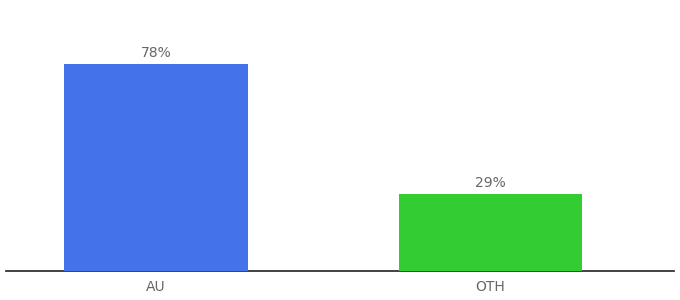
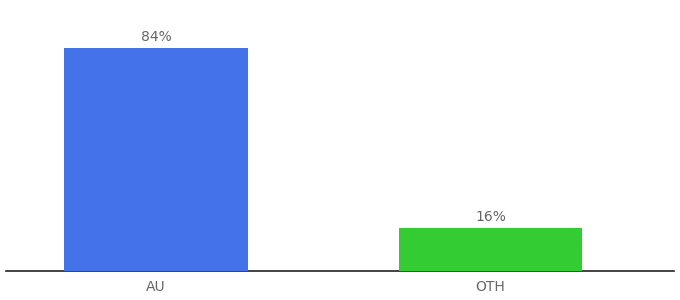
AU: 78% -> 84%
OTH: 29% -> 16%
